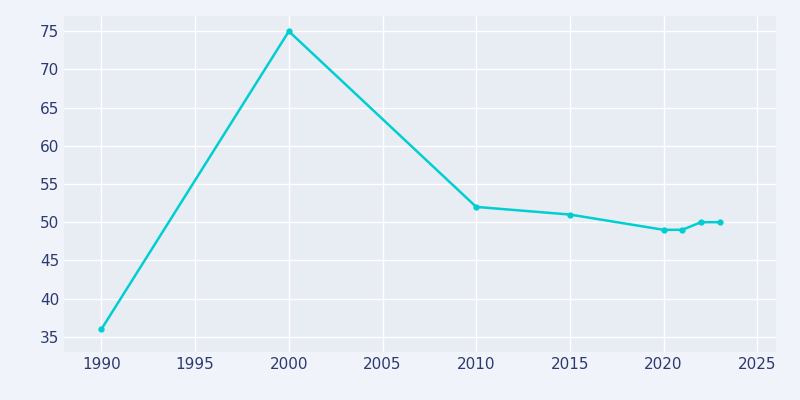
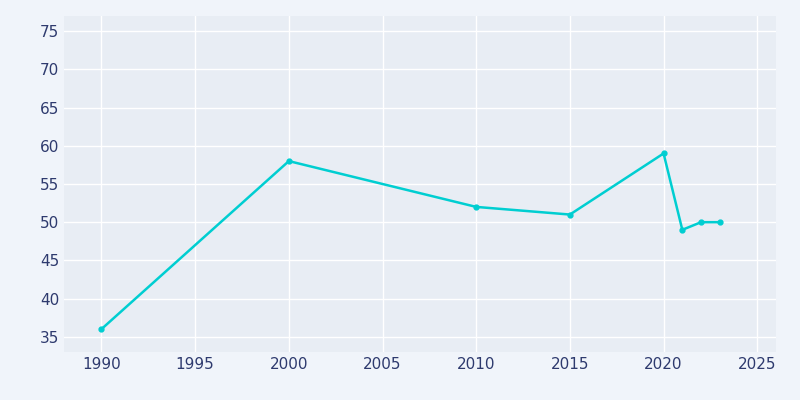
2000: 75 -> 58
2020: 49 -> 59
